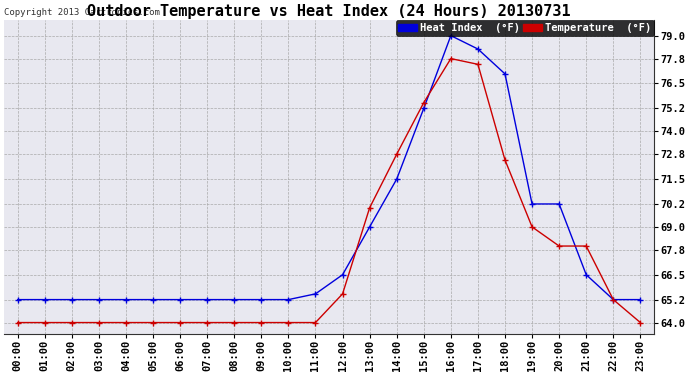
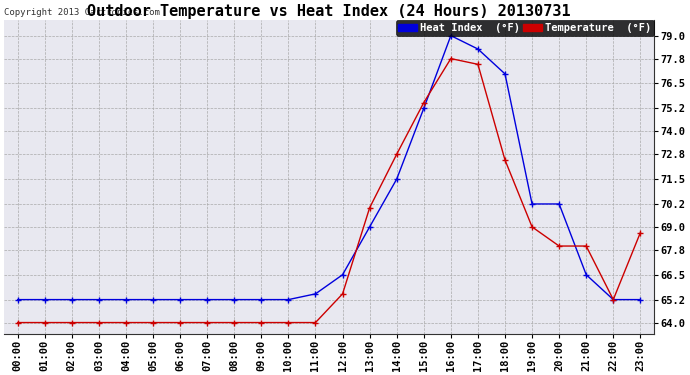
Temperature (°F)/23:00: 64.0 -> 68.7
